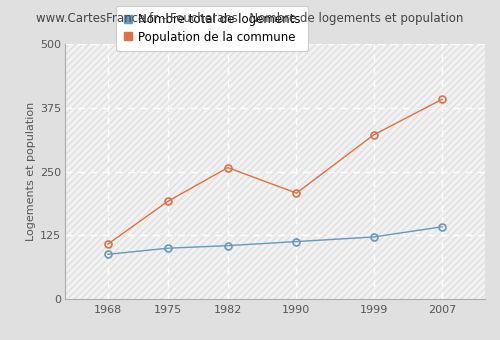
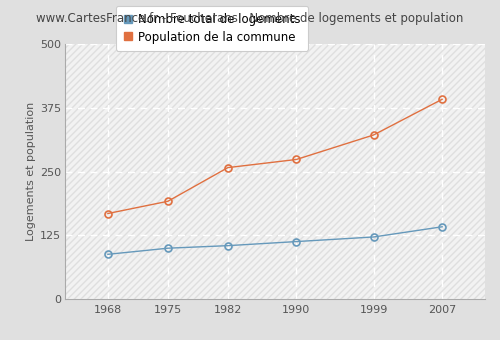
Population de la commune/1968: 108 -> 168
Population de la commune/1990: 208 -> 274
